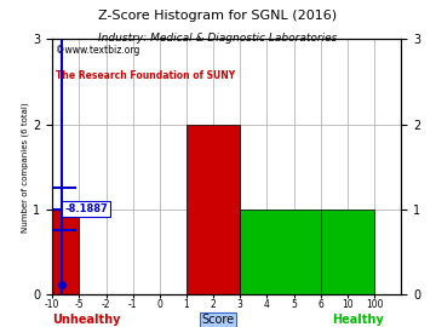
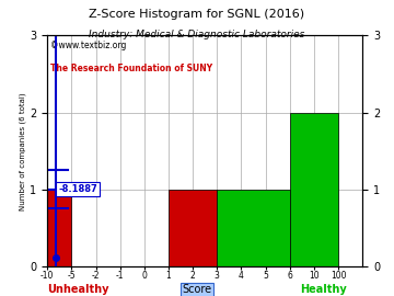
2: 2 -> 1
10: 1 -> 2
